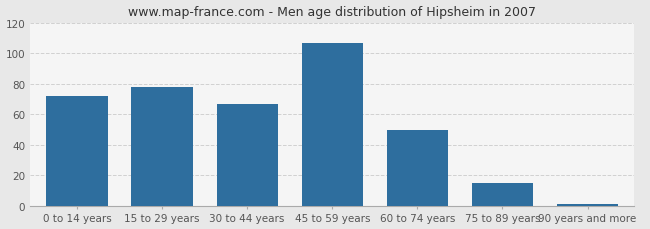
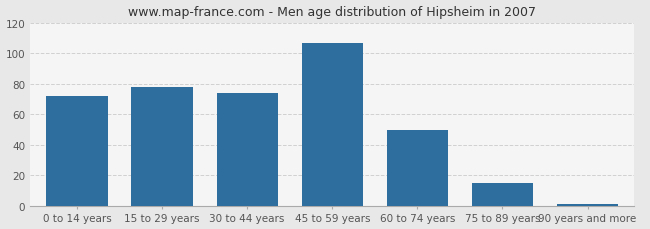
30 to 44 years: 67 -> 74
